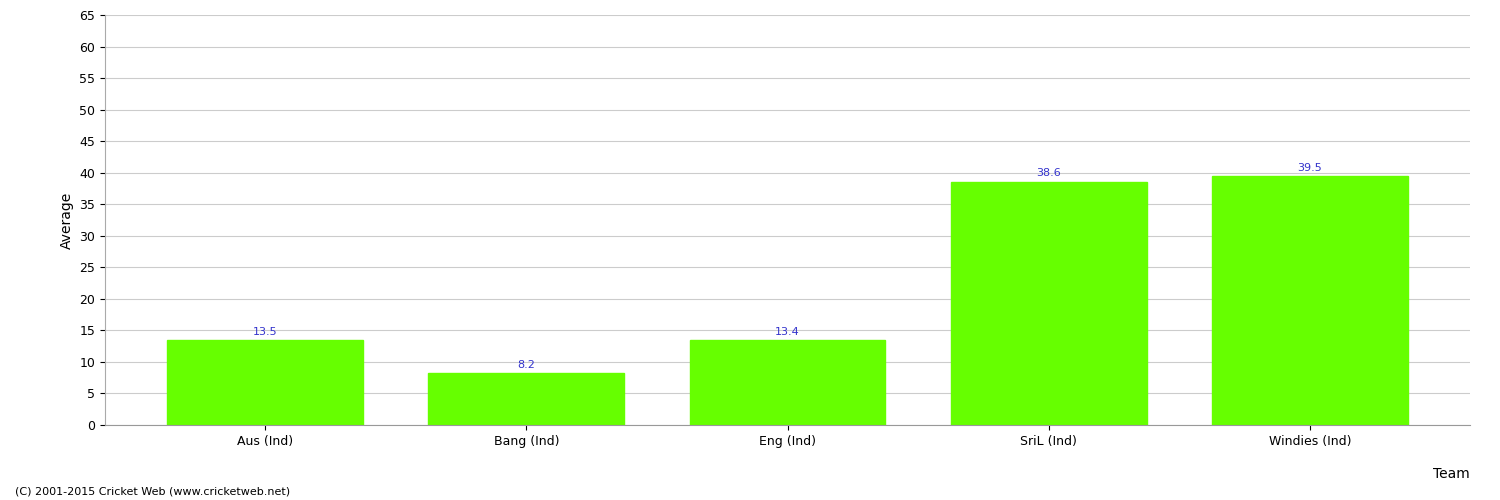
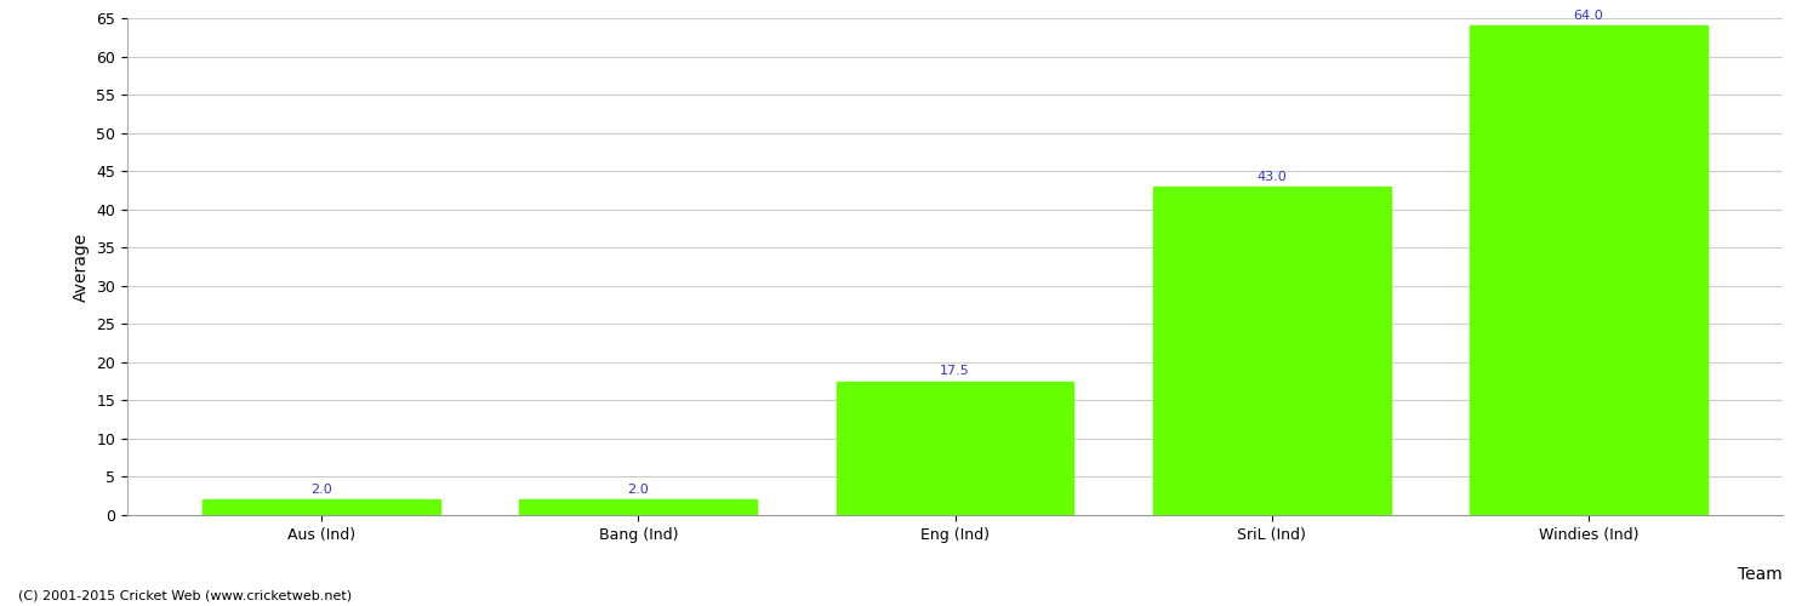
Aus (Ind): 13.5 -> 2.0
Bang (Ind): 8.2 -> 2.0
Eng (Ind): 13.4 -> 17.5
SriL (Ind): 38.6 -> 43.0
Windies (Ind): 39.5 -> 64.0
